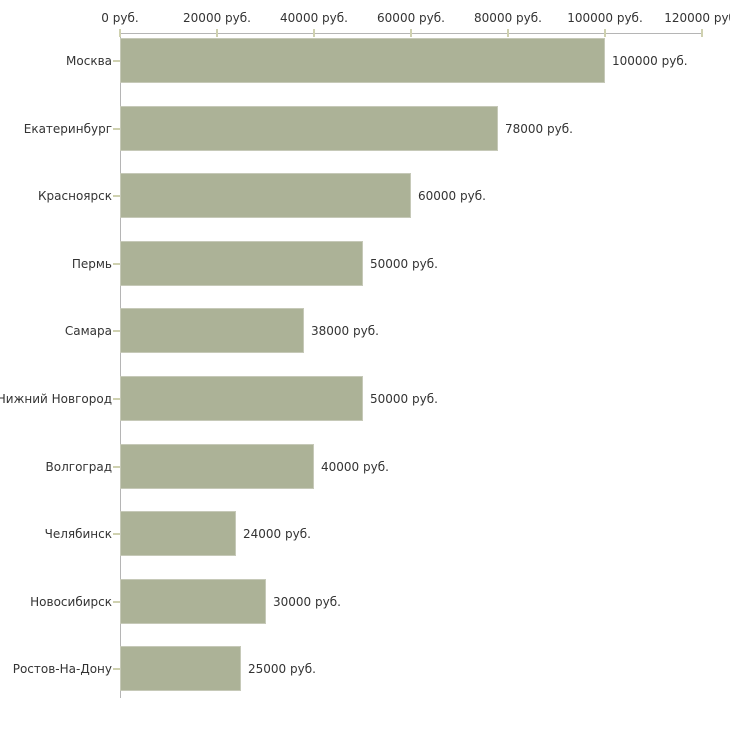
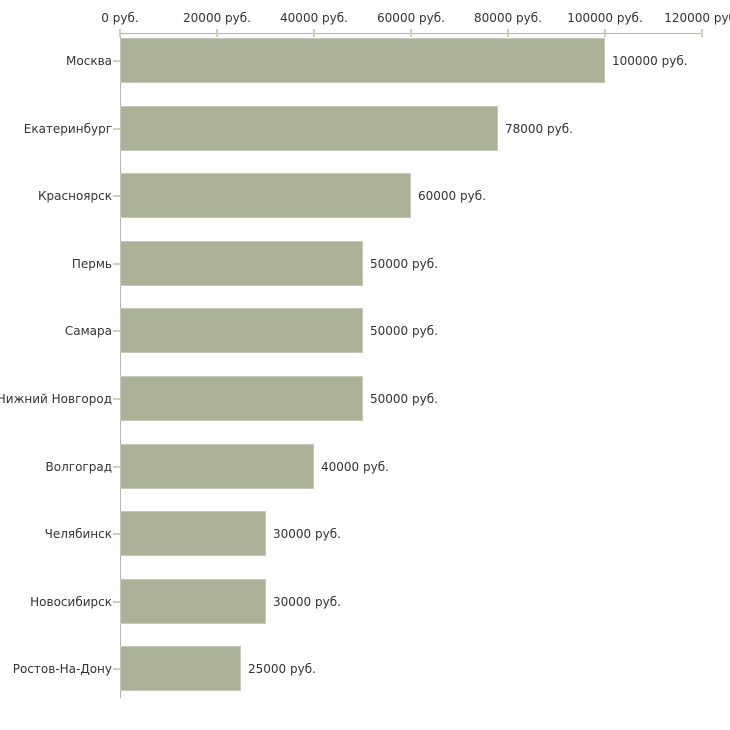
Самара: 38000 -> 50000
Челябинск: 24000 -> 30000
